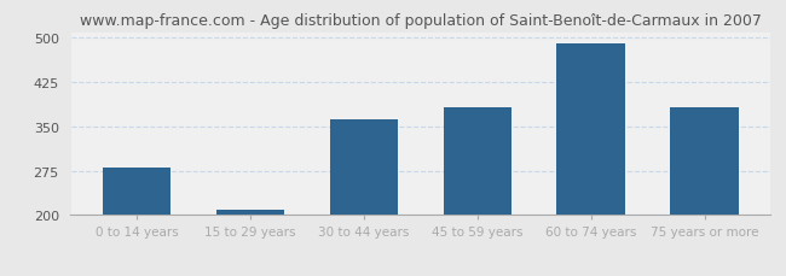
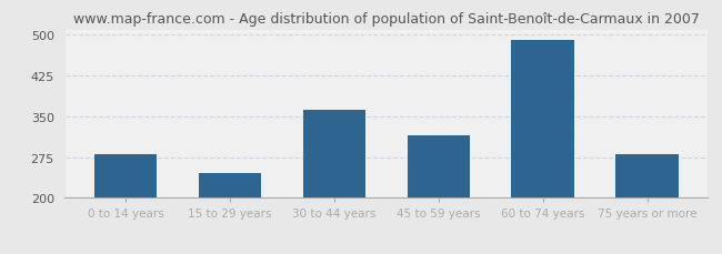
15 to 29 years: 208 -> 245
45 to 59 years: 383 -> 315
75 years or more: 383 -> 280
